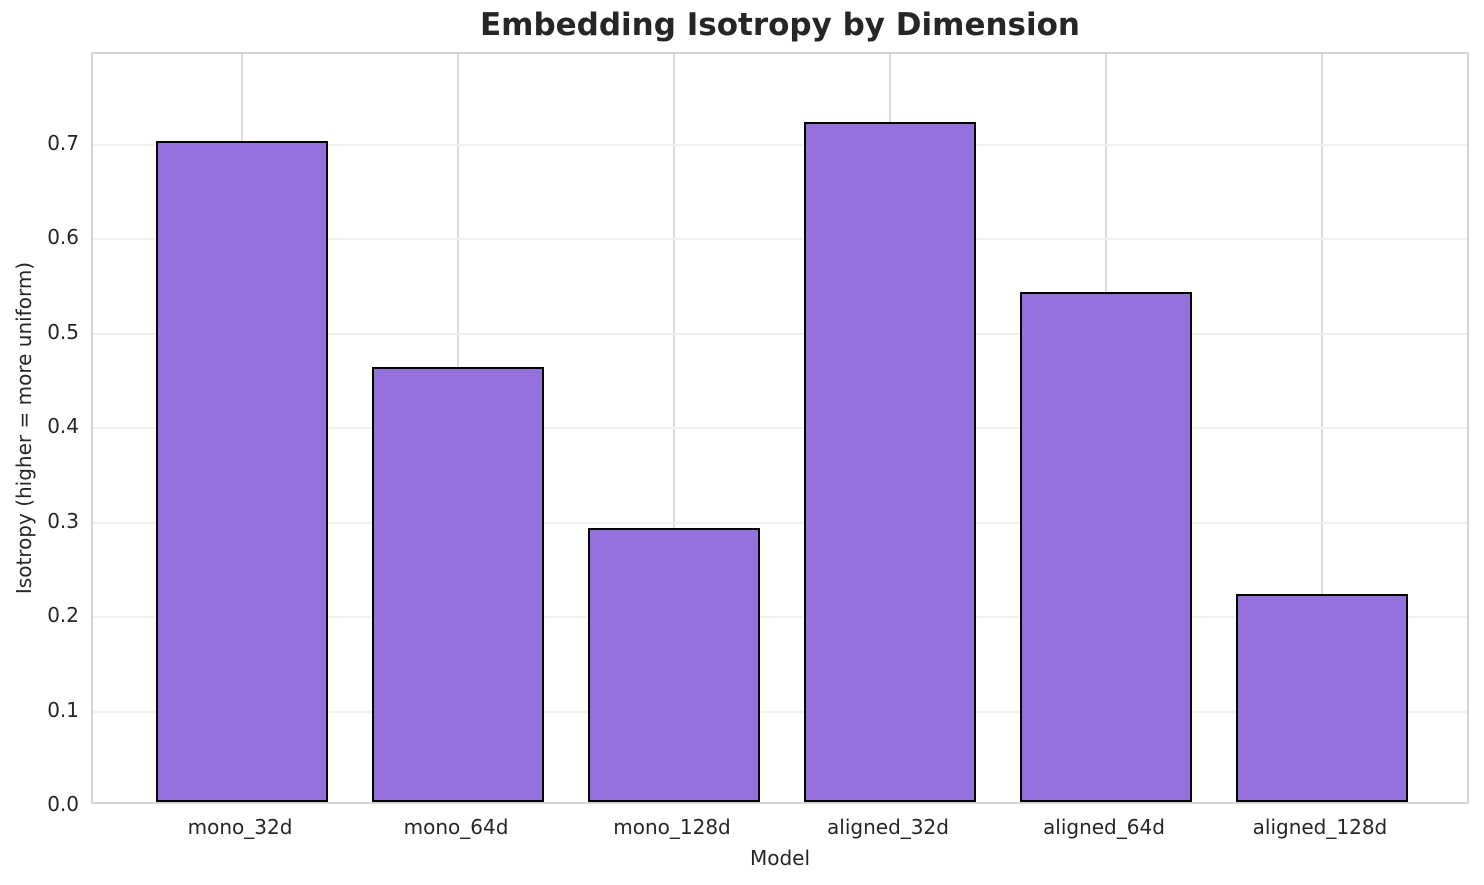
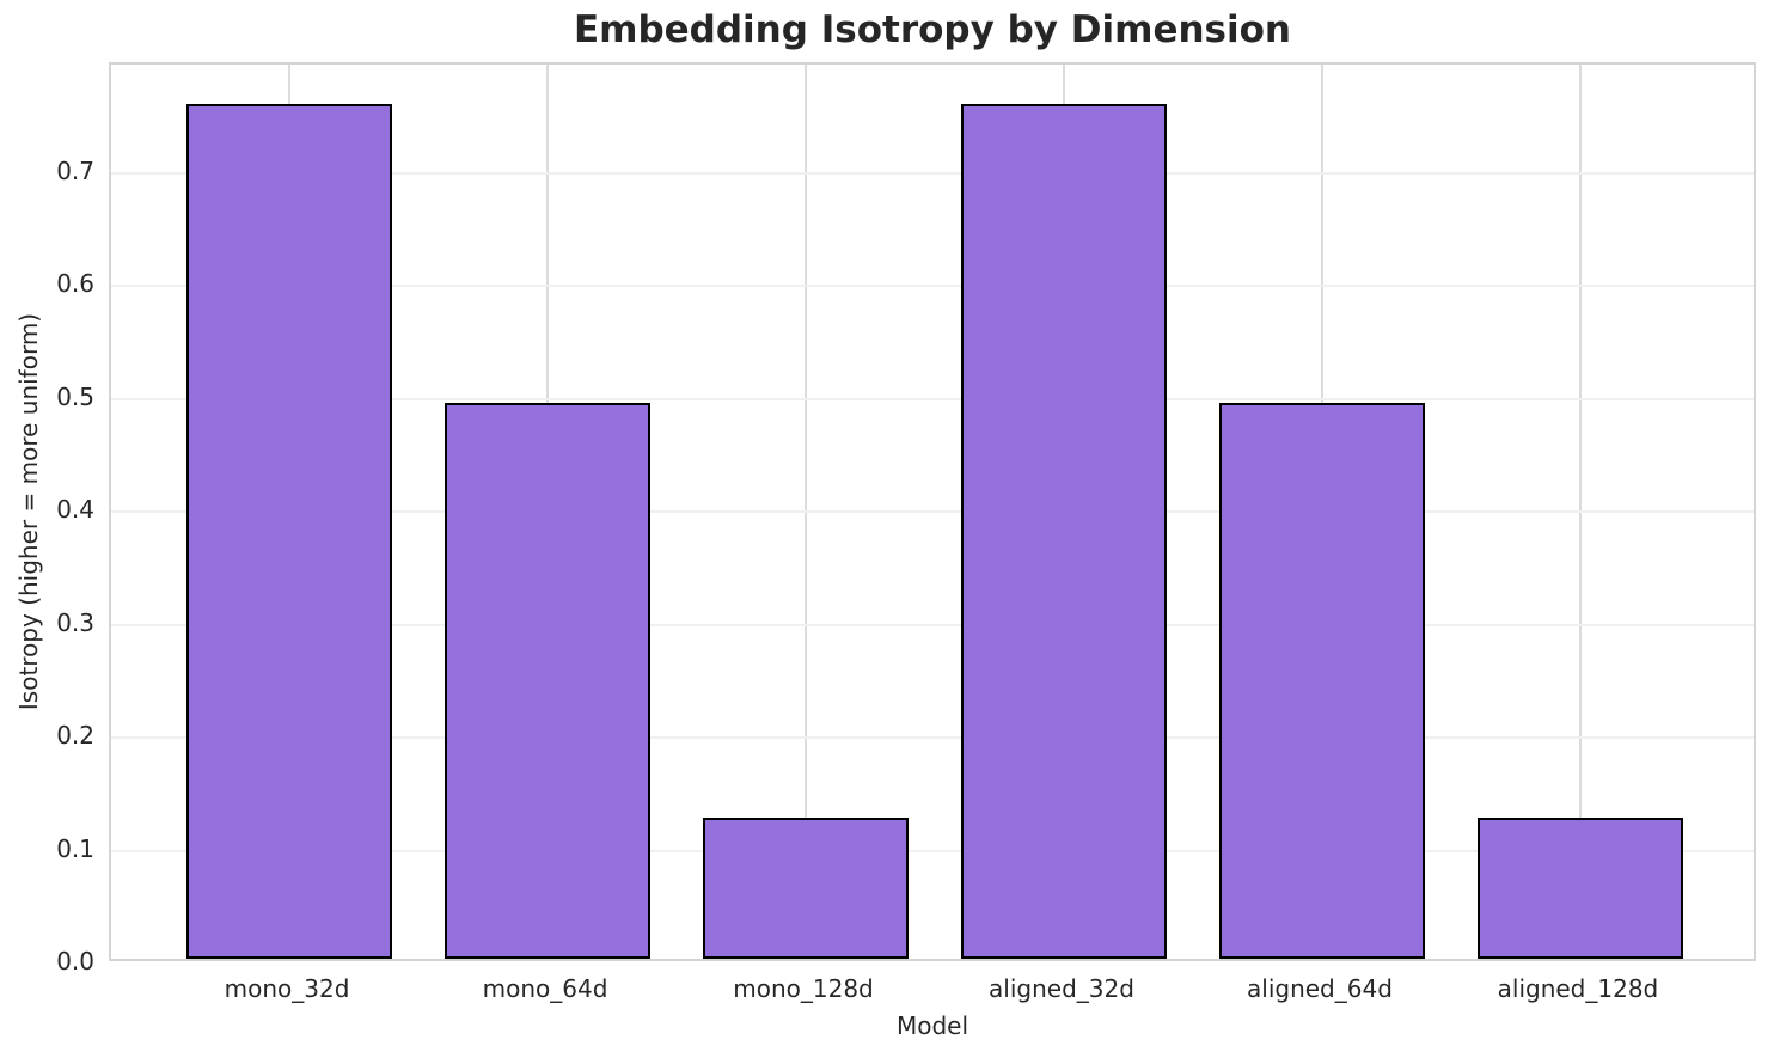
mono_32d: 0.70 -> 0.76
mono_64d: 0.46 -> 0.49
mono_128d: 0.29 -> 0.12
aligned_32d: 0.72 -> 0.76
aligned_64d: 0.54 -> 0.49
aligned_128d: 0.22 -> 0.12
